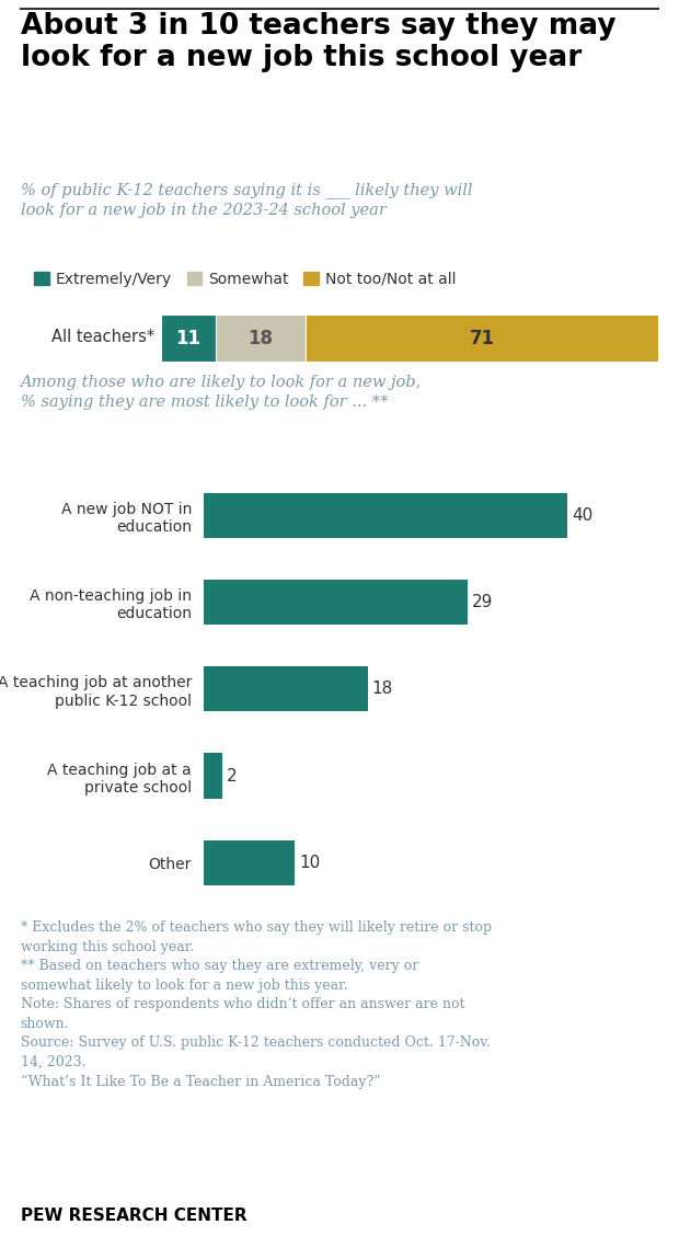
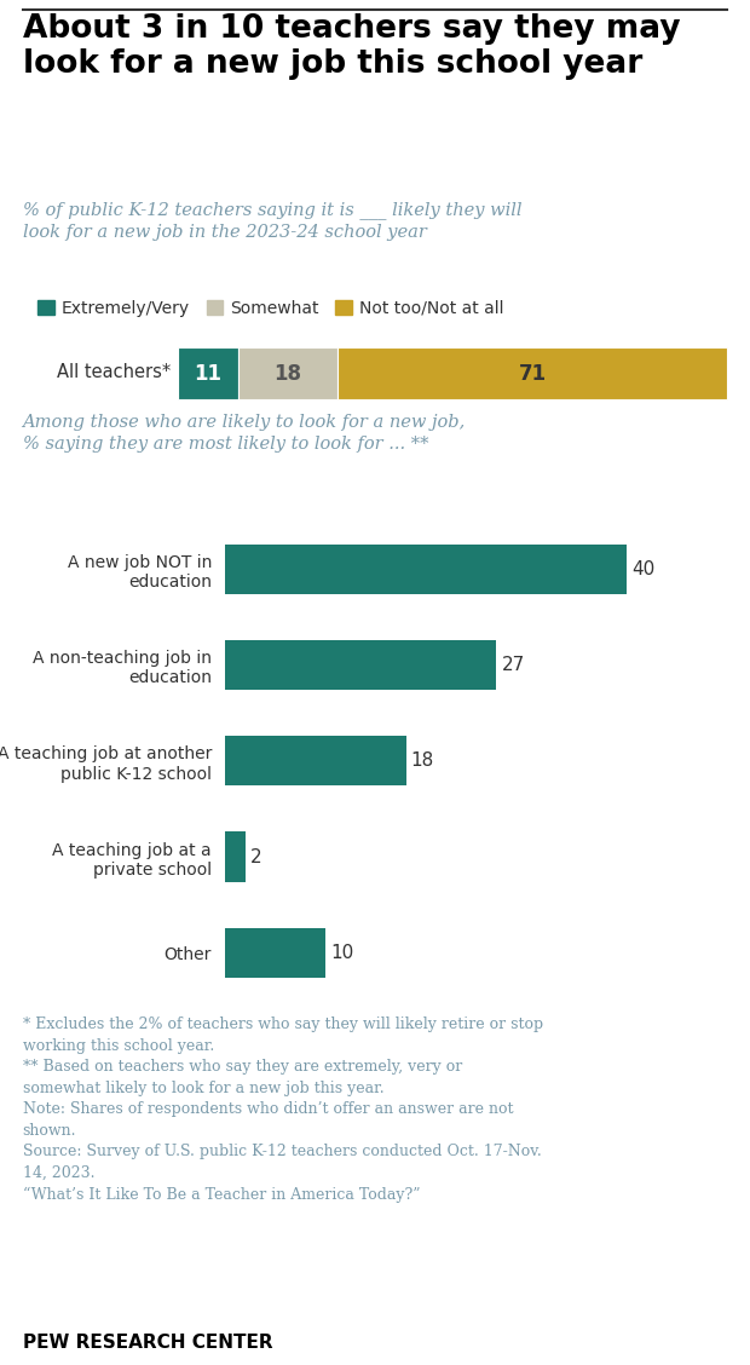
A non-teaching job in education: 29 -> 27
